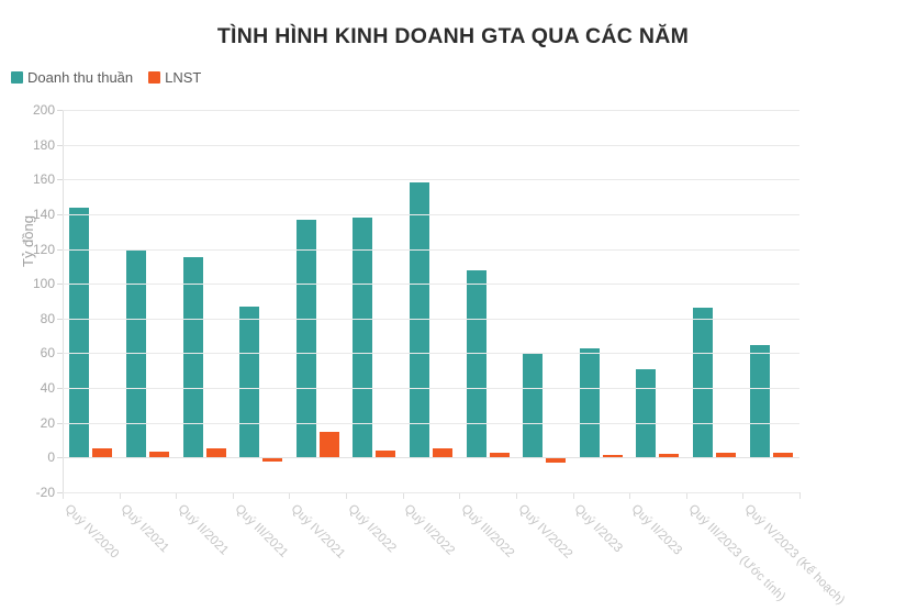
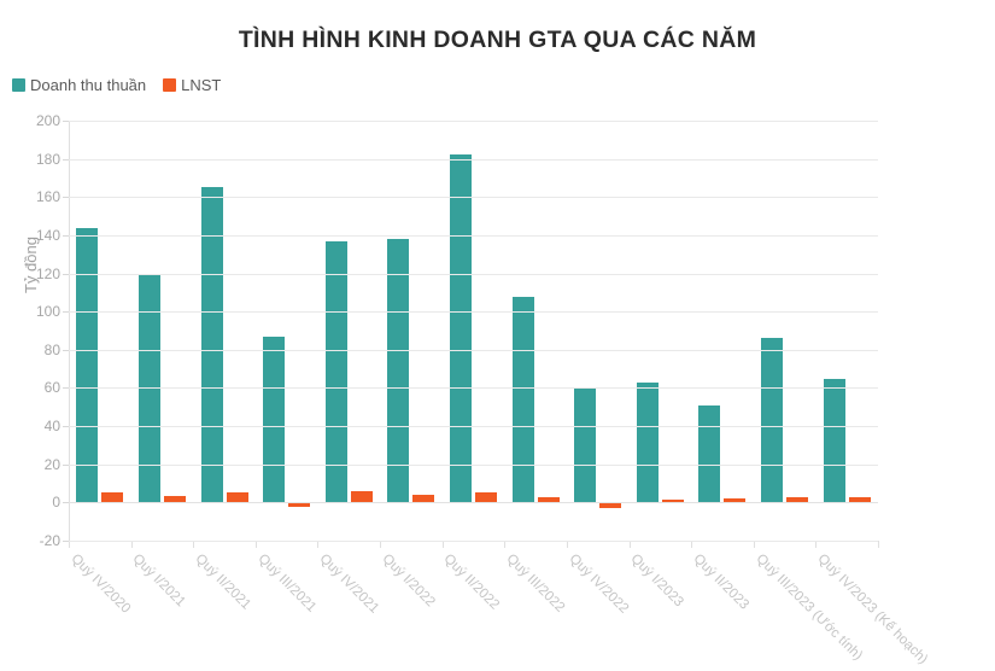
Doanh thu thuần/Quý II/2021: 115 -> 165
LNST/Quý IV/2021: 15 -> 6
Doanh thu thuần/Quý II/2022: 158 -> 182
